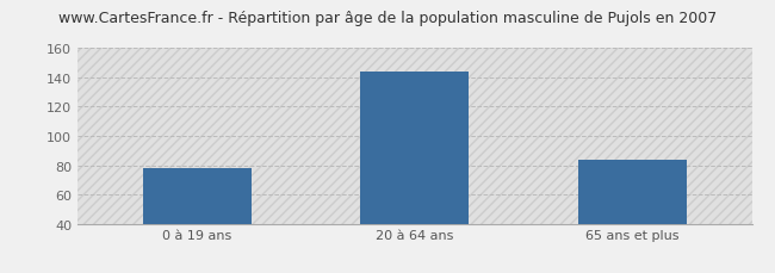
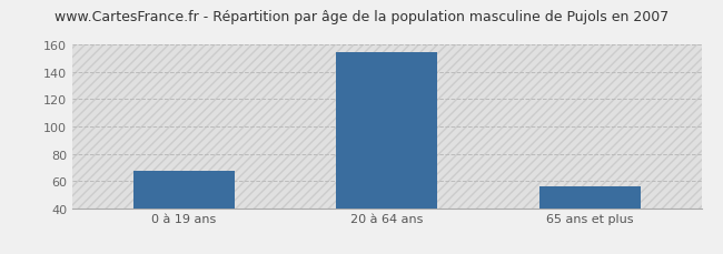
0 à 19 ans: 78 -> 67
20 à 64 ans: 144 -> 155
65 ans et plus: 84 -> 56
